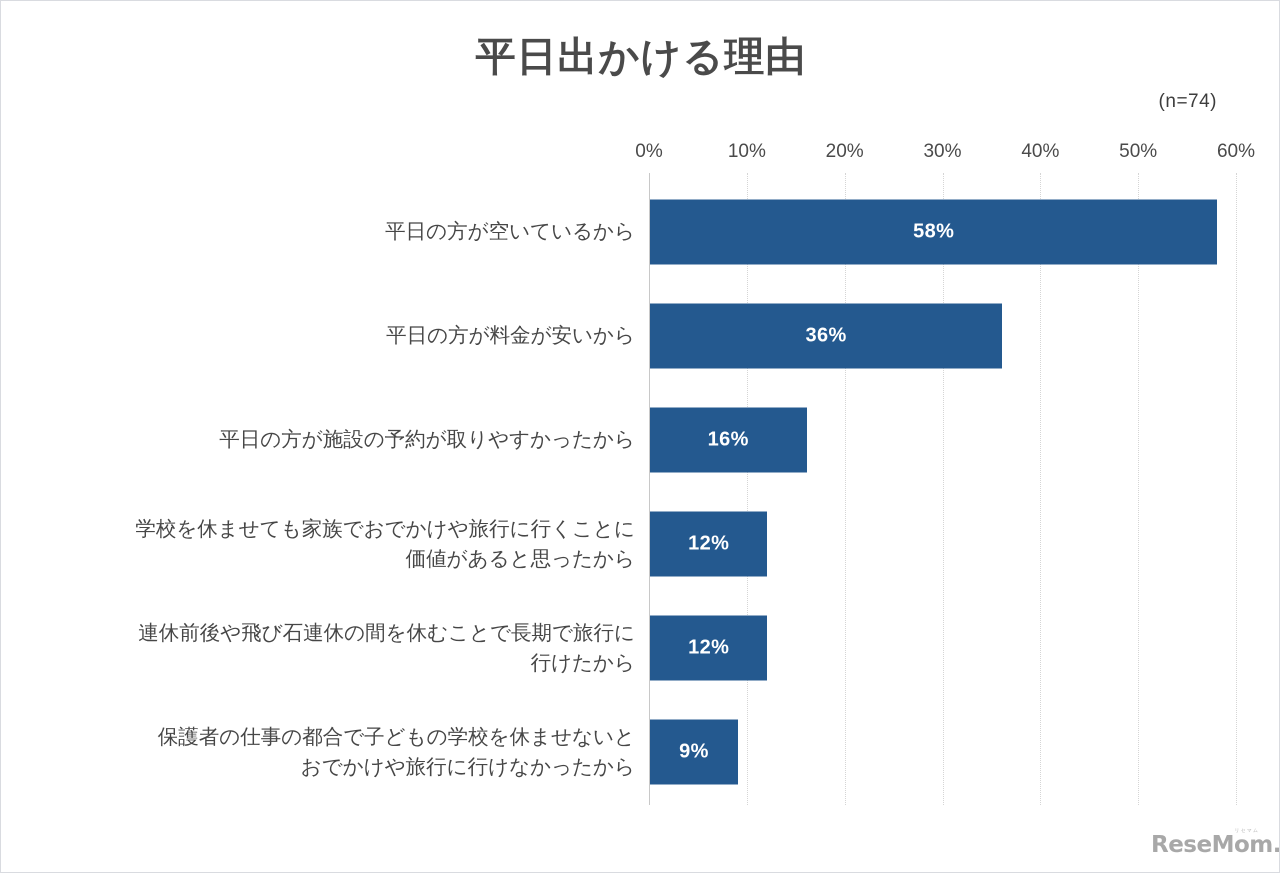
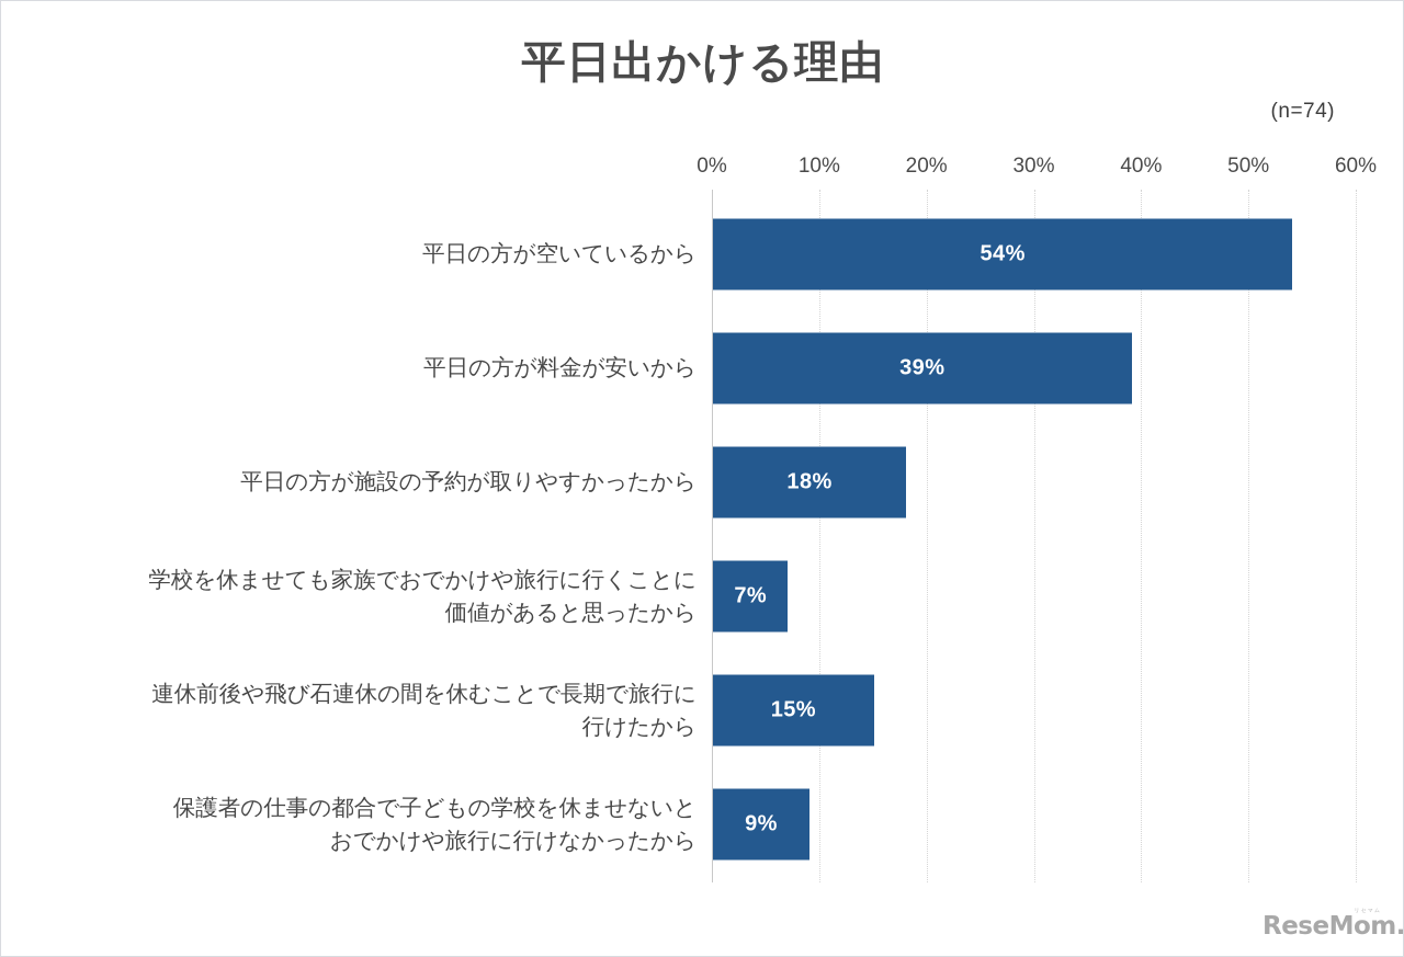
平日の方が空いているから: 58% -> 54%
平日の方が料金が安いから: 36% -> 39%
平日の方が施設の予約が取りやすかったから: 16% -> 18%
学校を休ませても家族でおでかけや旅行に行くことに 価値があると思ったから: 12% -> 7%
連休前後や飛び石連休の間を休むことで長期で旅行に 行けたから: 12% -> 15%
